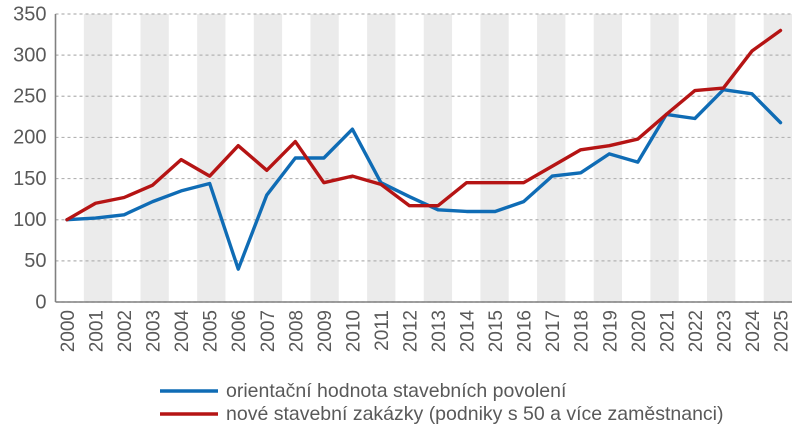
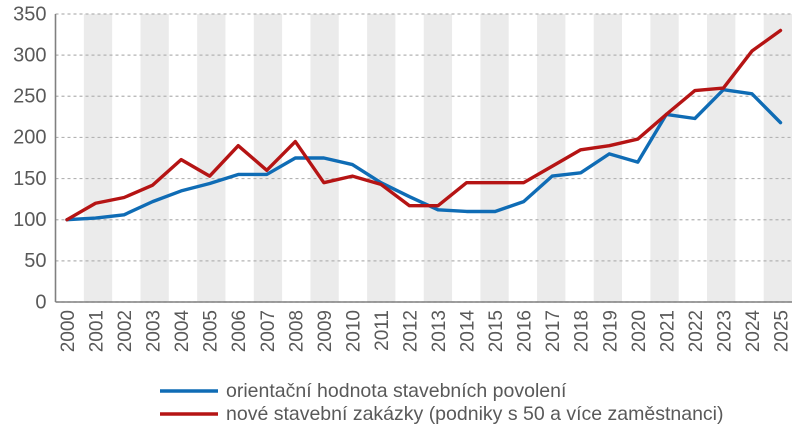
orientační hodnota stavebních povolení/2006: 40 -> 160
orientační hodnota stavebních povolení/2007: 130 -> 160
orientační hodnota stavebních povolení/2010: 210 -> 170
